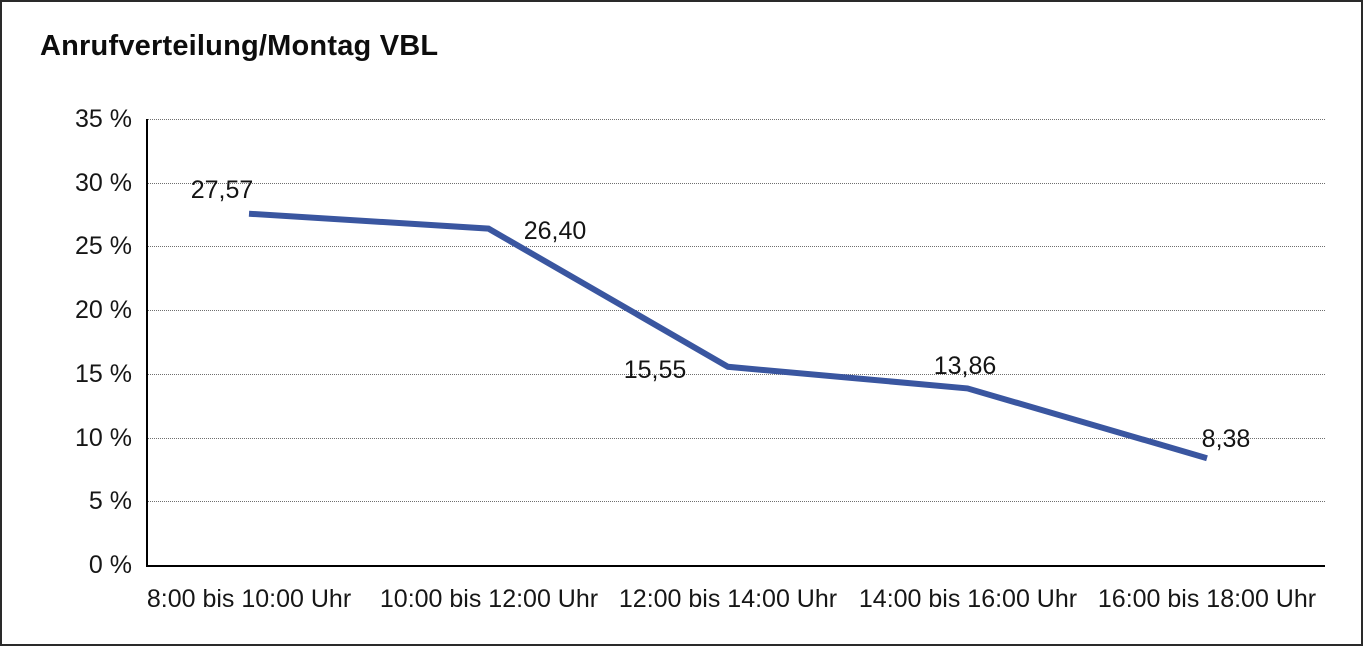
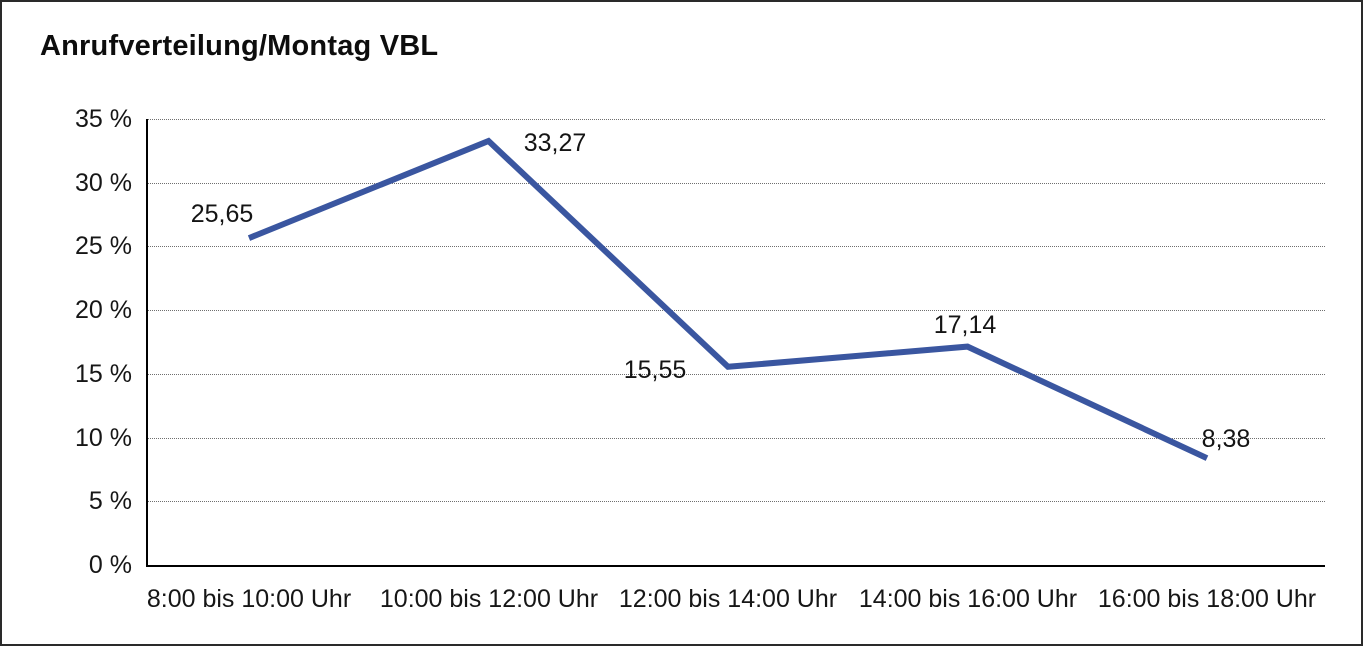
8:00 bis 10:00 Uhr: 27,57 -> 25,65
10:00 bis 12:00 Uhr: 26,40 -> 33,27
14:00 bis 16:00 Uhr: 13,86 -> 17,14
